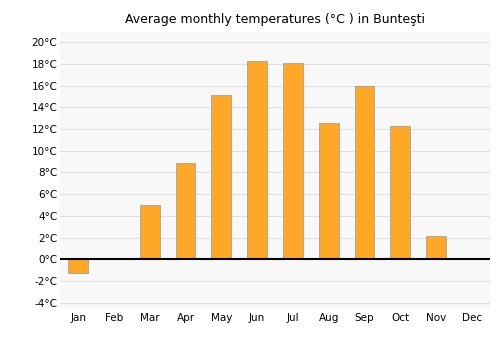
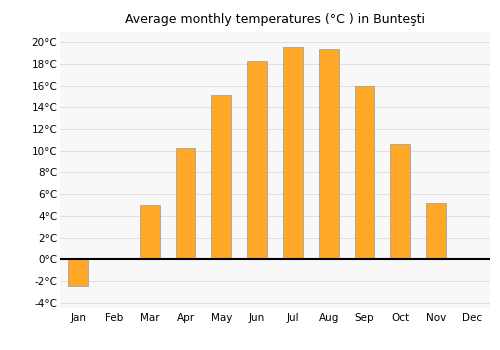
Jan: -1.3°C -> -2.5°C
Apr: 8.9°C -> 10.3°C
Jul: 18.1°C -> 19.6°C
Aug: 12.6°C -> 19.4°C
Oct: 12.3°C -> 10.6°C
Nov: 2.1°C -> 5.2°C
